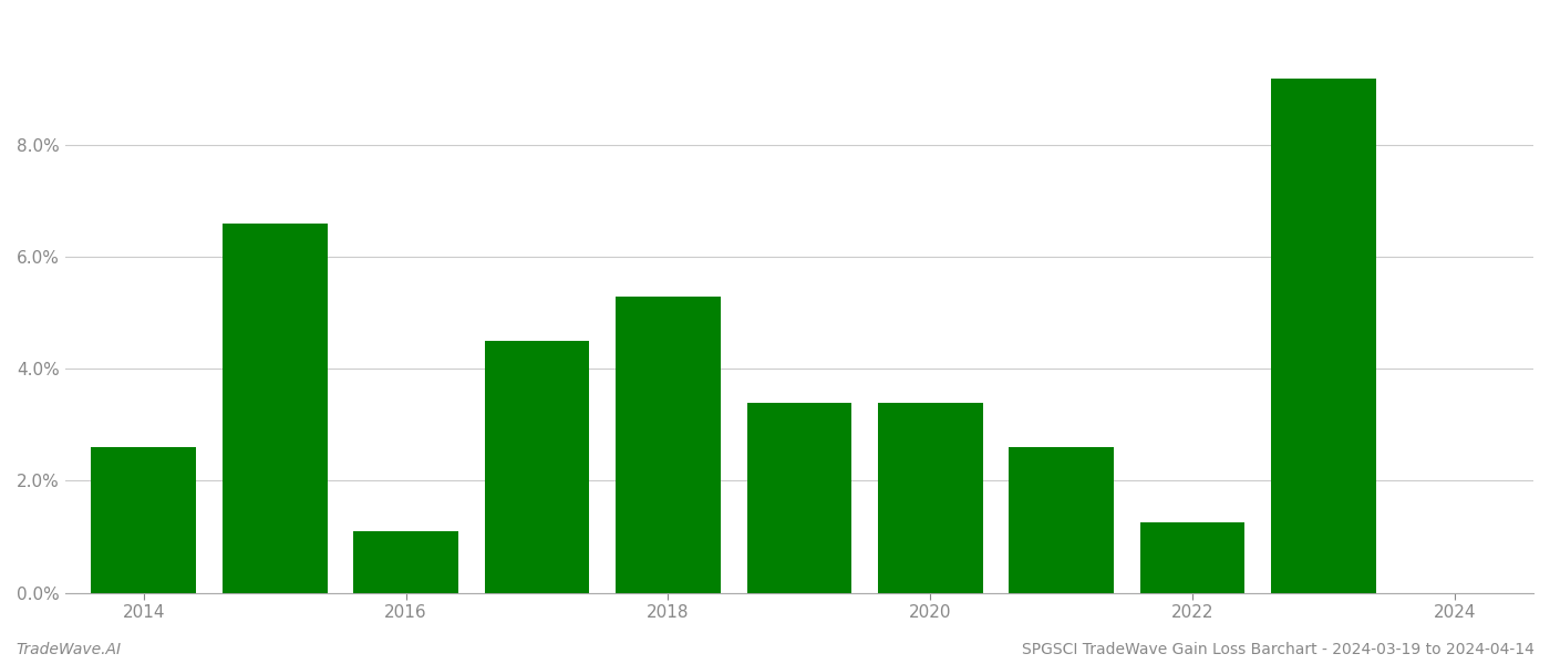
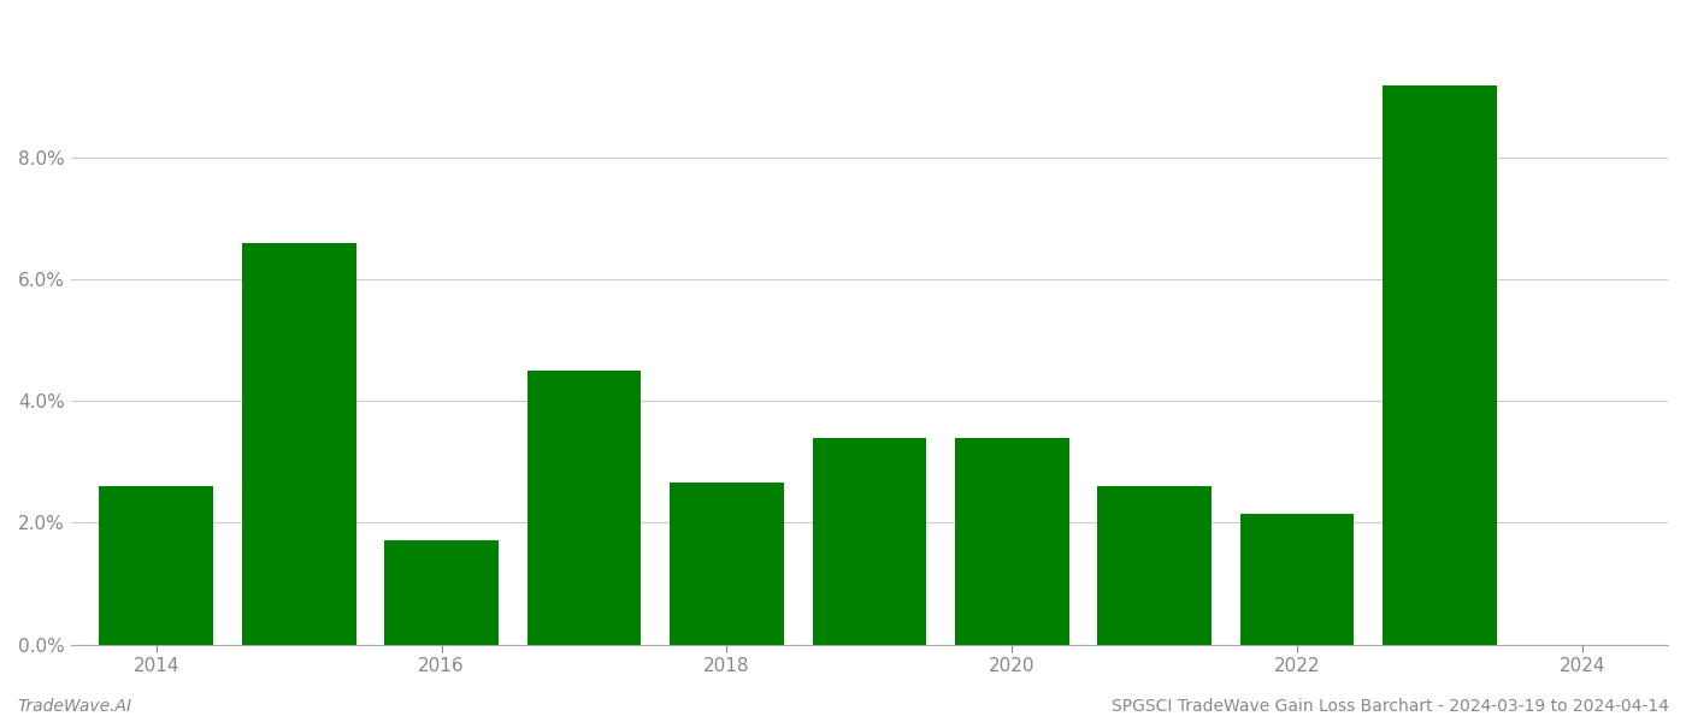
2016: 1.10% -> 1.72%
2018: 5.30% -> 2.66%
2022: 1.25% -> 2.14%
